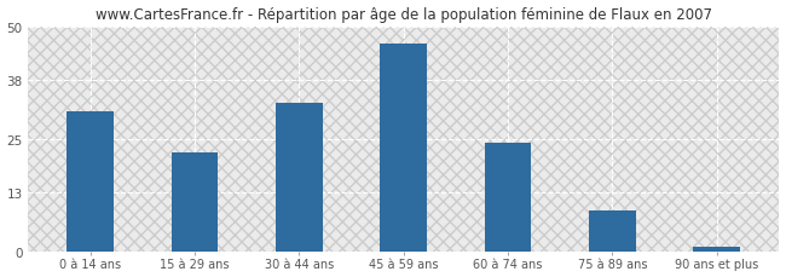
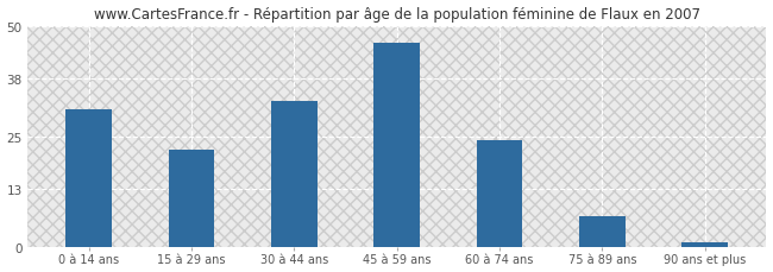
75 à 89 ans: 9 -> 7
